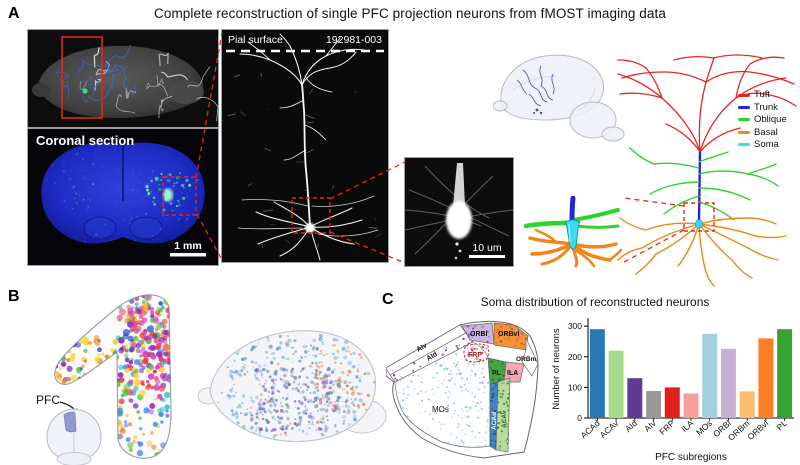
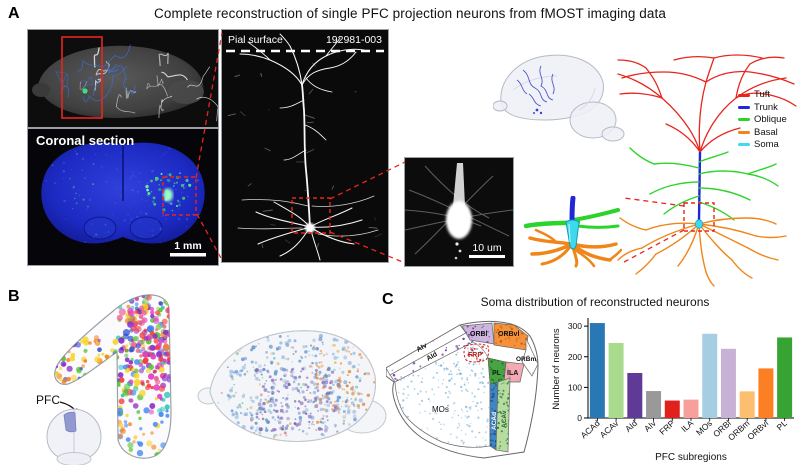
ACAd: 290 -> 310
ACAv: 220 -> 240
AId: 130 -> 150
FRP: 100 -> 60
ILA: 80 -> 60
ORBvl: 260 -> 160
PL: 290 -> 260
